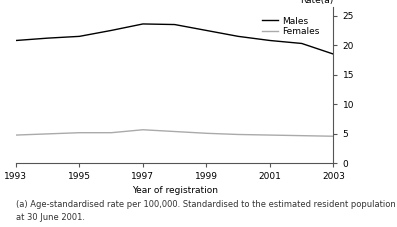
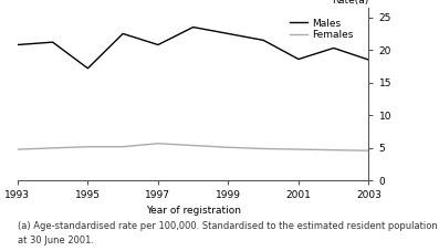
Males/1995: 21.5 -> 17.2
Males/1997: 23.6 -> 20.8
Males/2001: 20.8 -> 18.6
